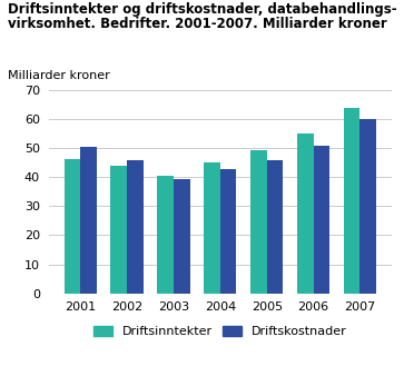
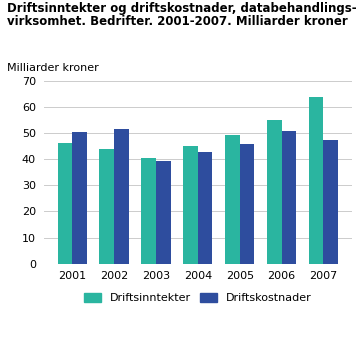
Driftskostnader/2002: 46.0 -> 51.5
Driftskostnader/2007: 60.0 -> 47.5
